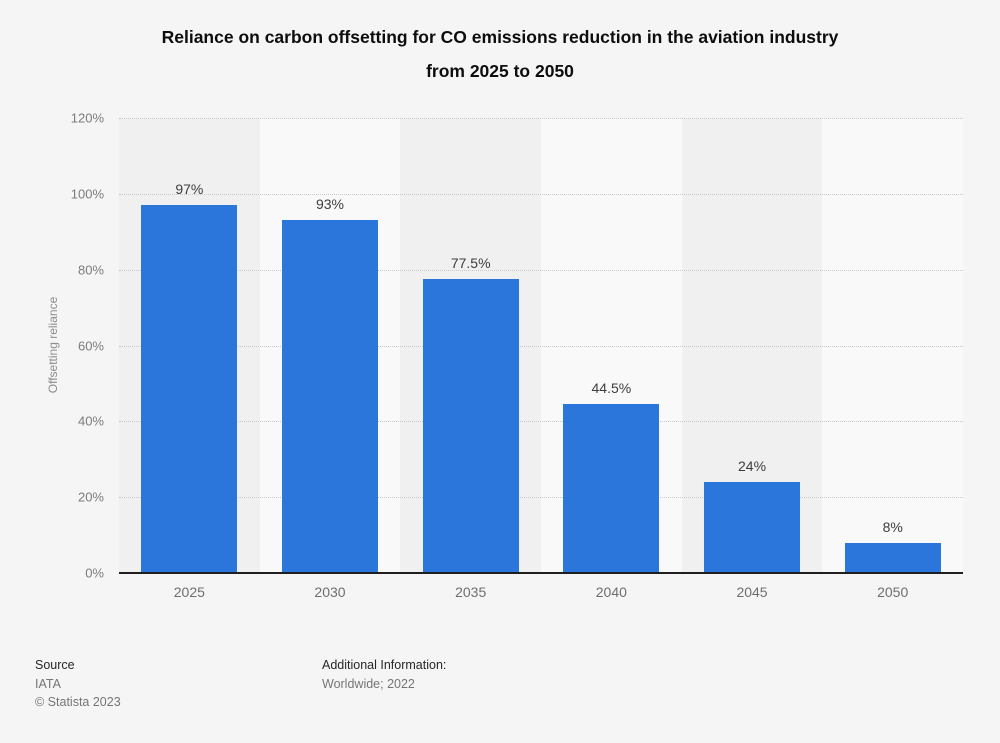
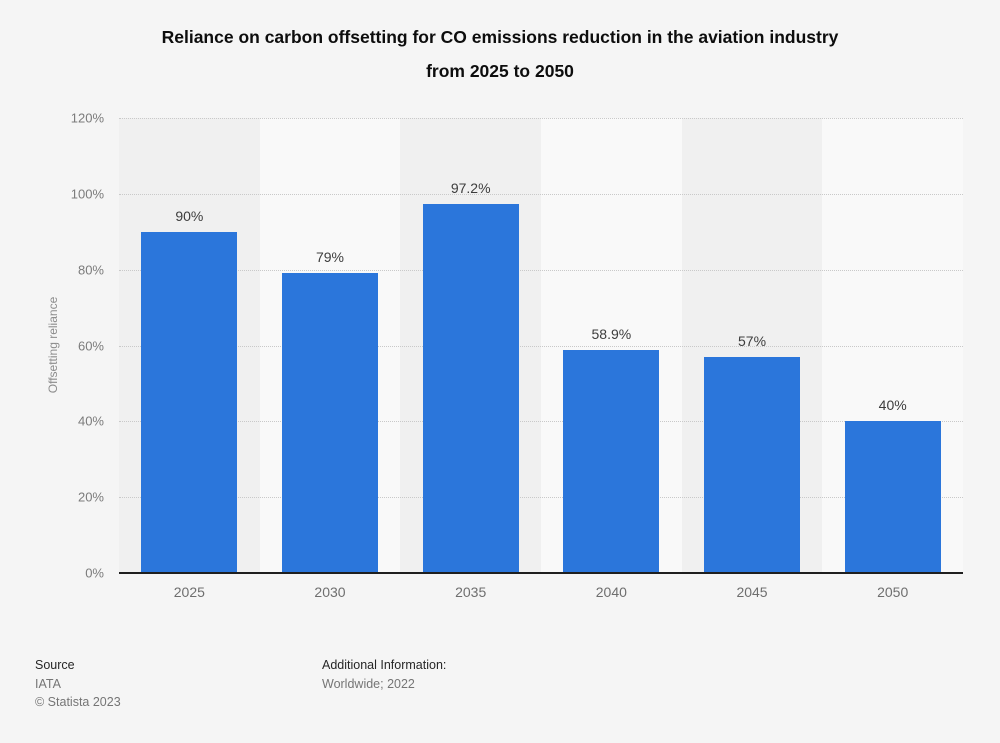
2025: 97% -> 90%
2030: 93% -> 79%
2035: 77.5% -> 97.2%
2040: 44.5% -> 58.9%
2045: 24% -> 57%
2050: 8% -> 40%
